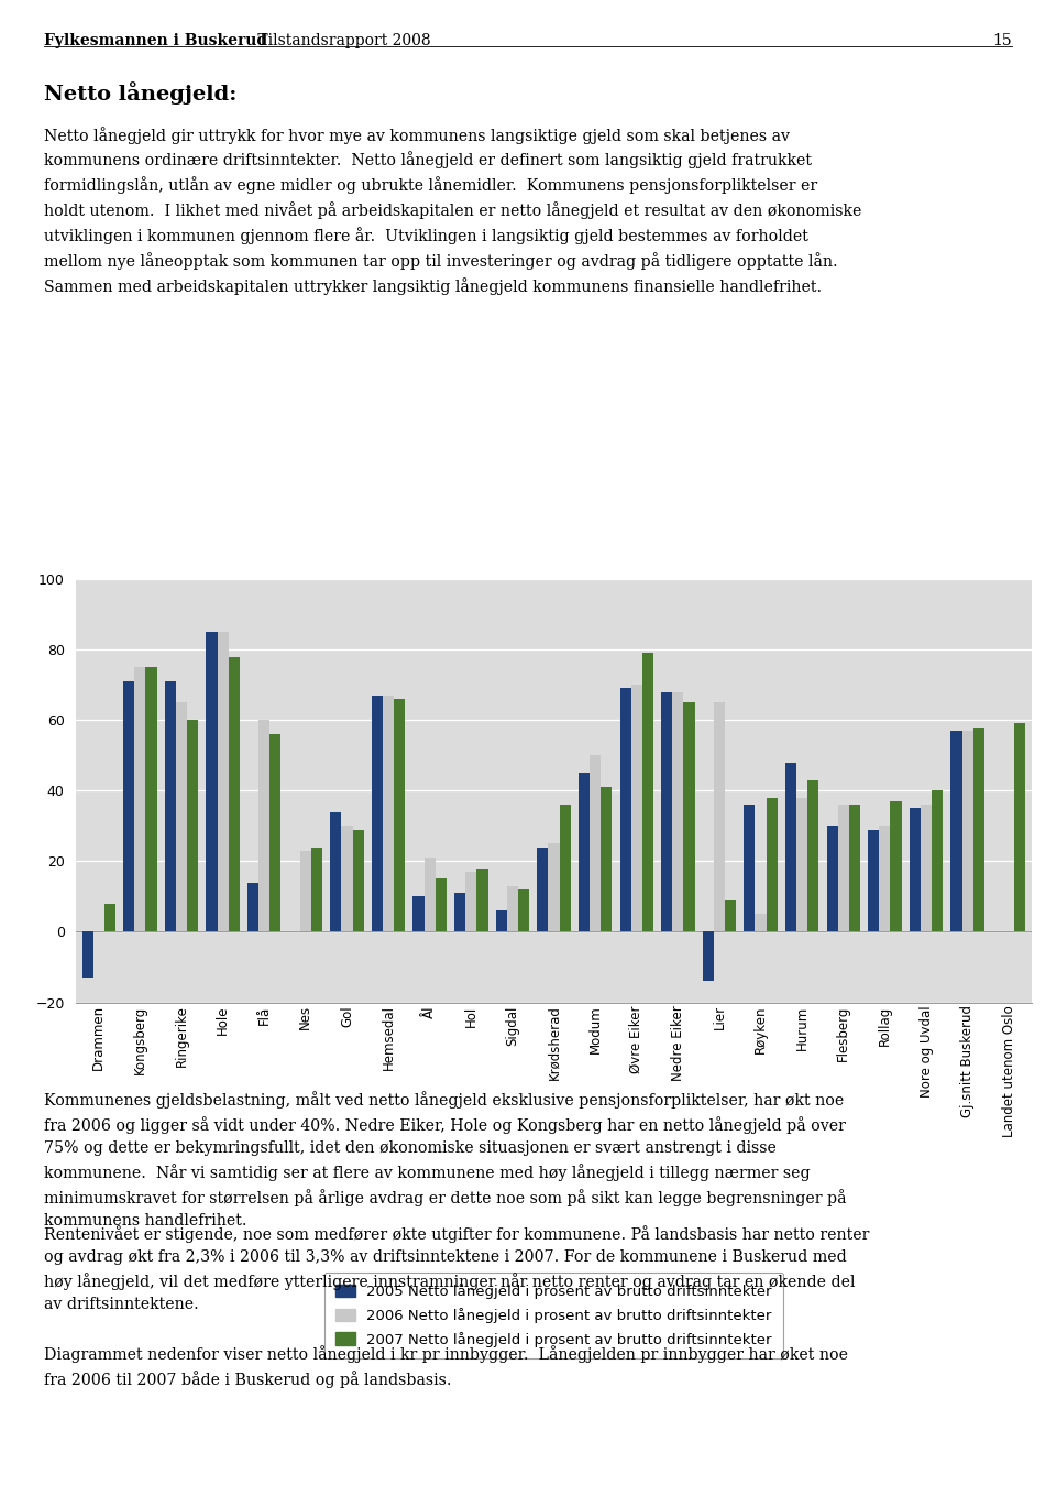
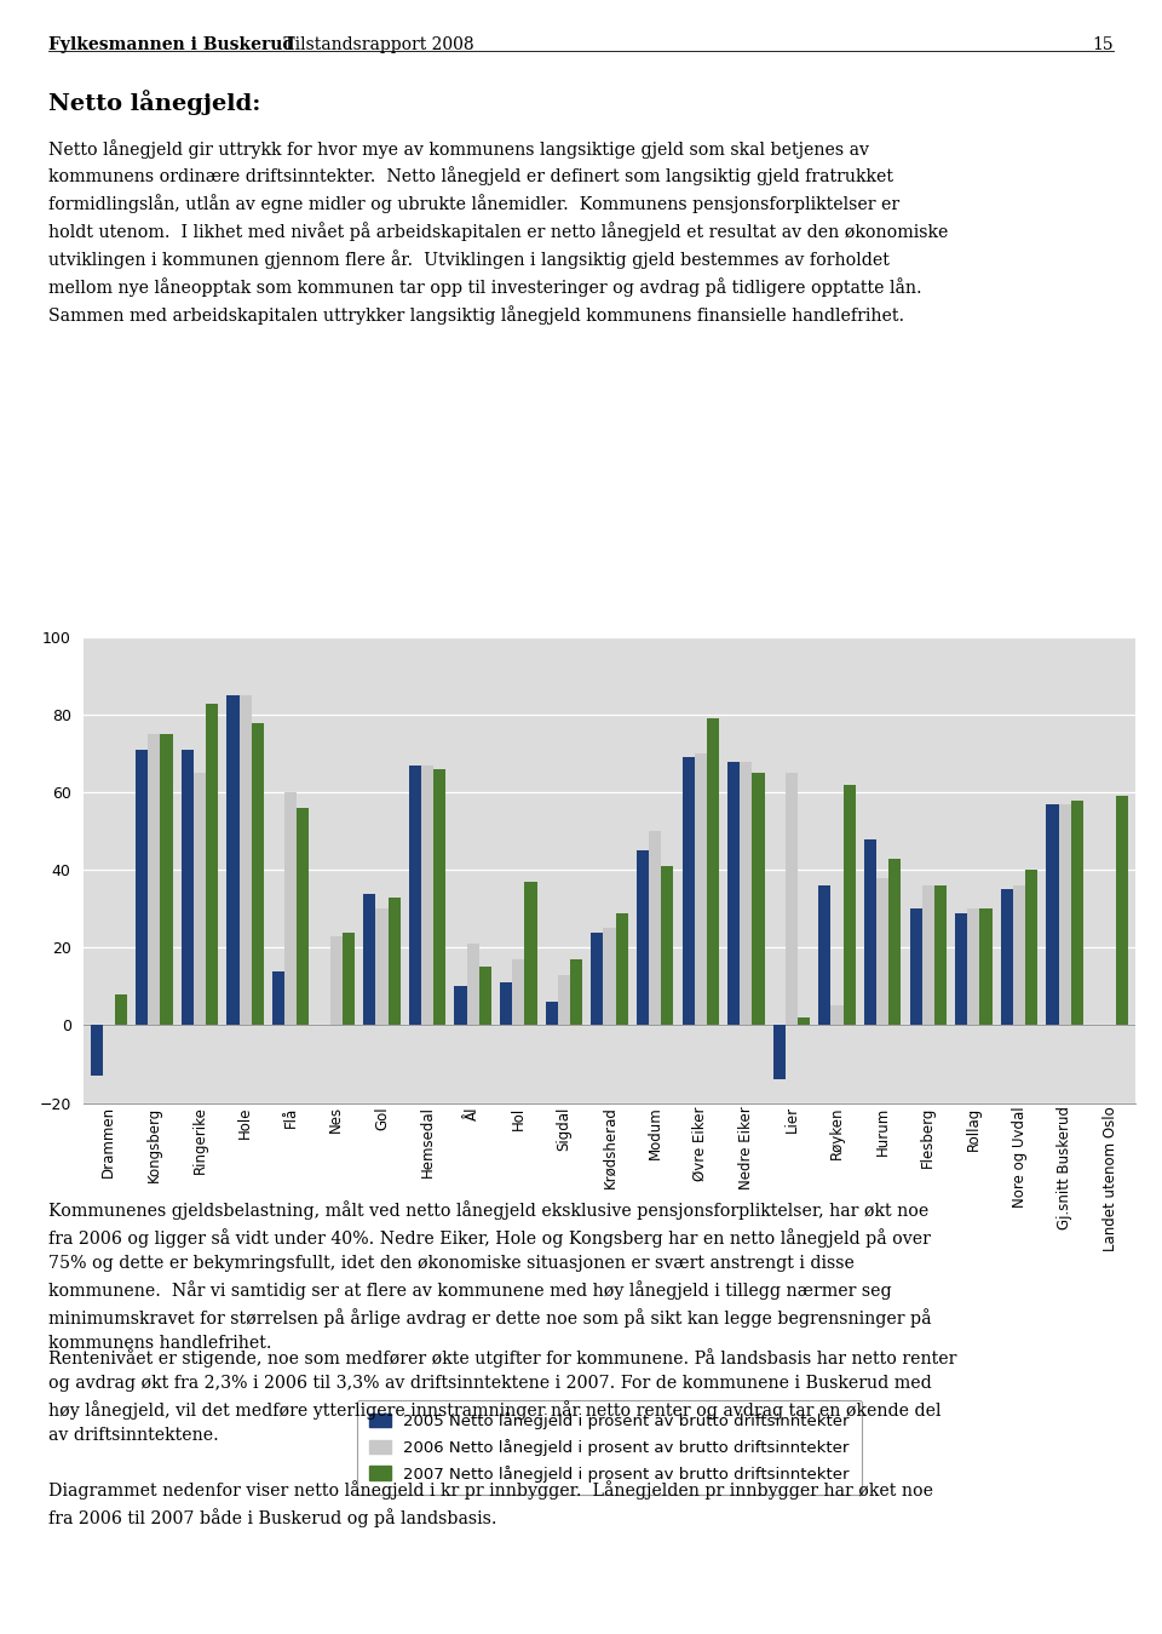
2007 Netto lånegjeld i prosent av brutto driftsinntekter/Ringerike: 60 -> 83
2007 Netto lånegjeld i prosent av brutto driftsinntekter/Gol: 29 -> 33
2007 Netto lånegjeld i prosent av brutto driftsinntekter/Hol: 18 -> 37
2007 Netto lånegjeld i prosent av brutto driftsinntekter/Sigdal: 12 -> 17
2007 Netto lånegjeld i prosent av brutto driftsinntekter/Krødsherad: 36 -> 29
2007 Netto lånegjeld i prosent av brutto driftsinntekter/Lier: 9 -> 2
2007 Netto lånegjeld i prosent av brutto driftsinntekter/Røyken: 38 -> 62
2007 Netto lånegjeld i prosent av brutto driftsinntekter/Rollag: 37 -> 30
